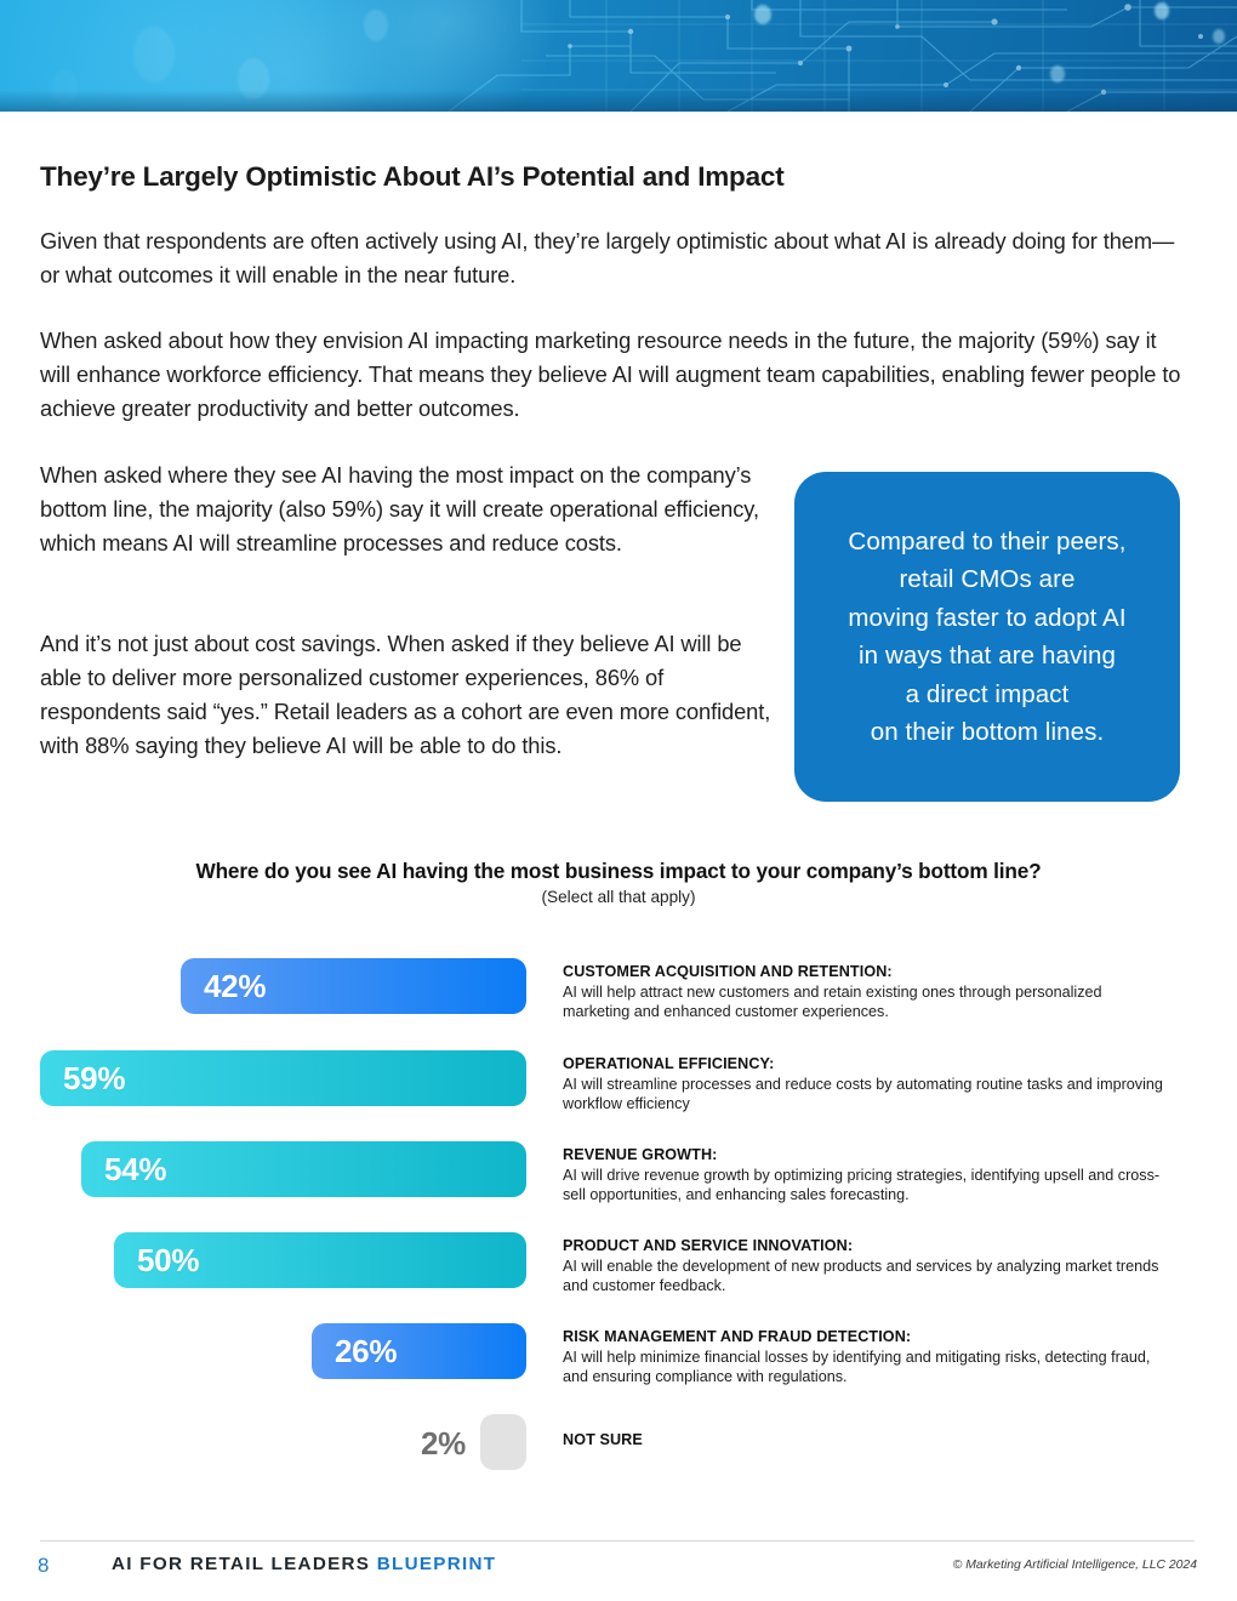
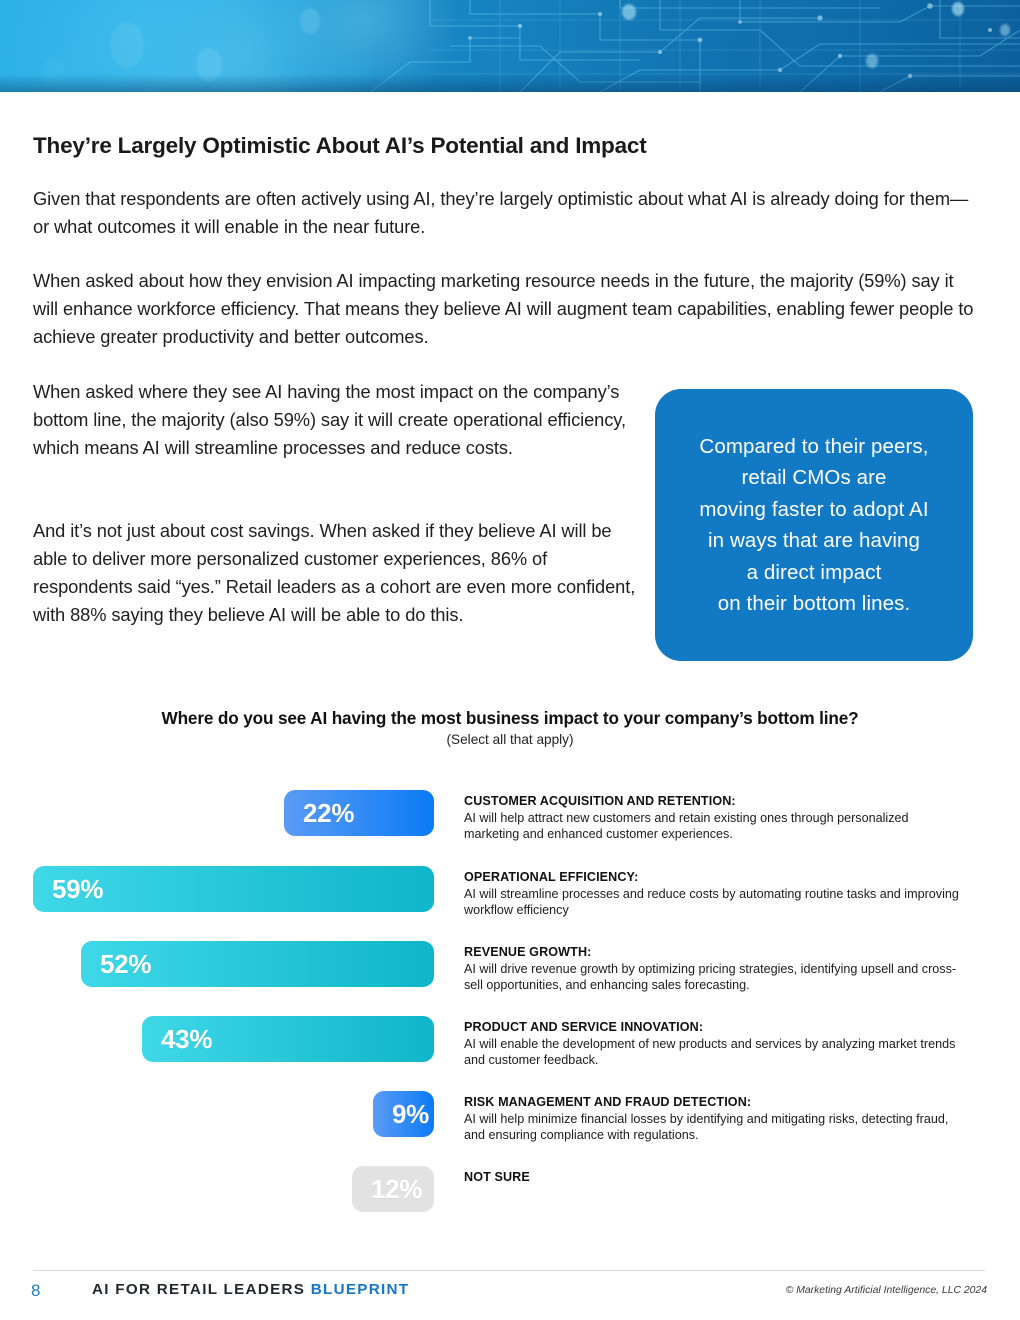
CUSTOMER ACQUISITION AND RETENTION:: 42% -> 22%
REVENUE GROWTH:: 54% -> 52%
PRODUCT AND SERVICE INNOVATION:: 50% -> 43%
RISK MANAGEMENT AND FRAUD DETECTION:: 26% -> 9%
NOT SURE: 2% -> 12%
